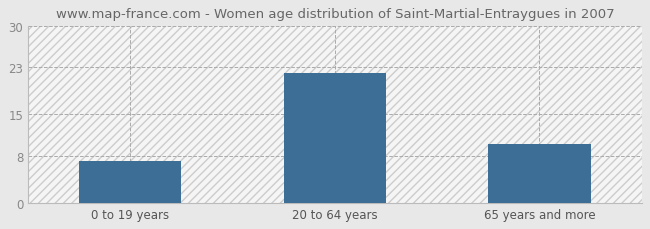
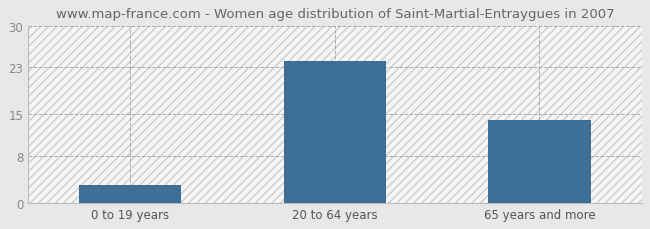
0 to 19 years: 7 -> 3
20 to 64 years: 22 -> 24
65 years and more: 10 -> 14
